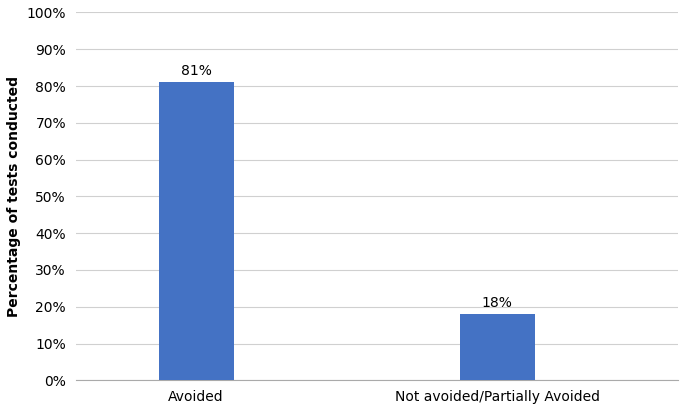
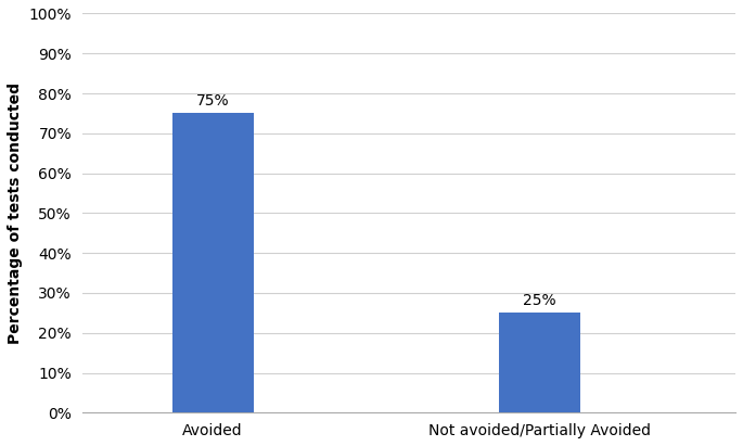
Avoided: 81% -> 75%
Not avoided/Partially Avoided: 18% -> 25%
